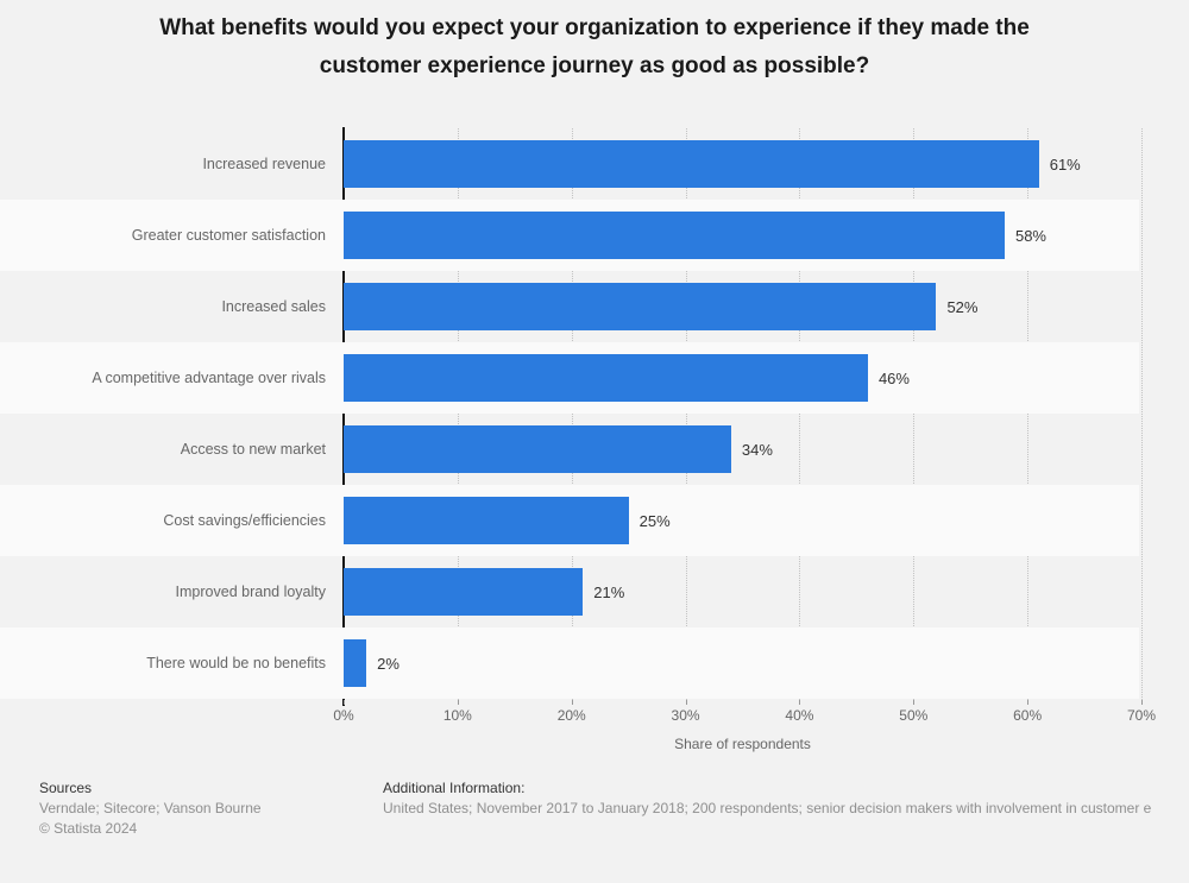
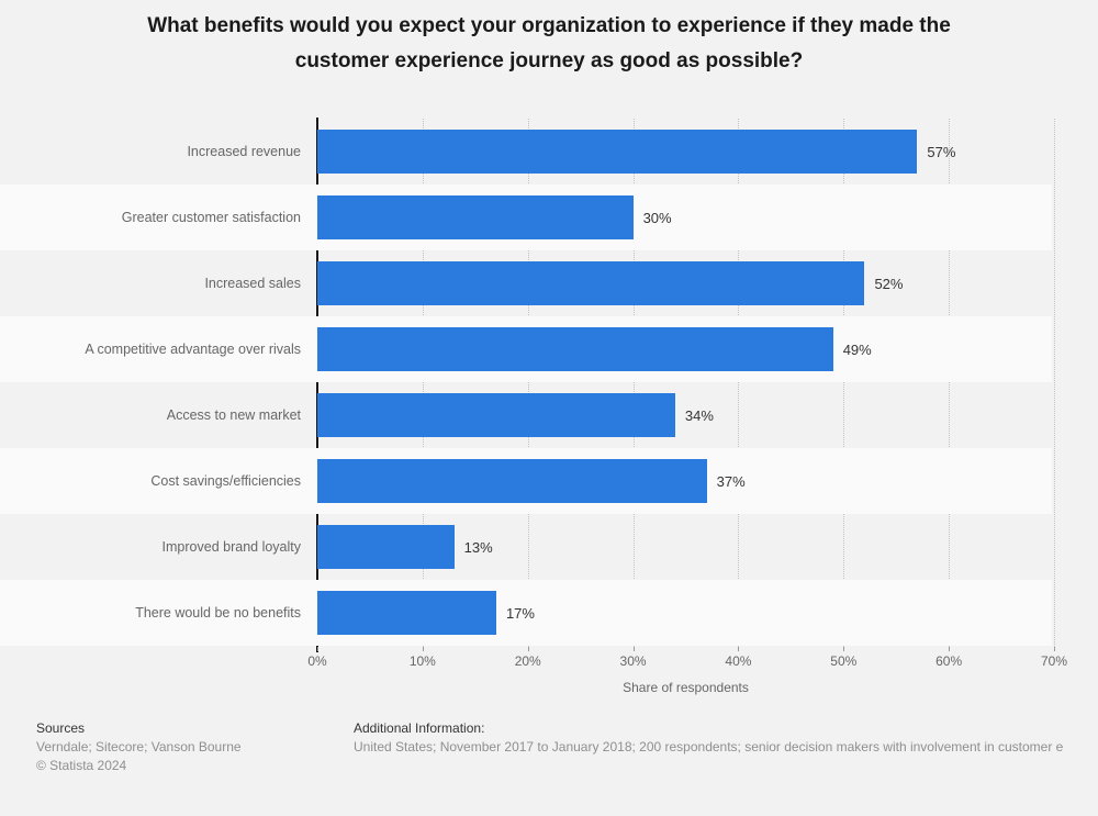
Increased revenue: 61% -> 57%
Greater customer satisfaction: 58% -> 30%
A competitive advantage over rivals: 46% -> 49%
Cost savings/efficiencies: 25% -> 37%
Improved brand loyalty: 21% -> 13%
There would be no benefits: 2% -> 17%
